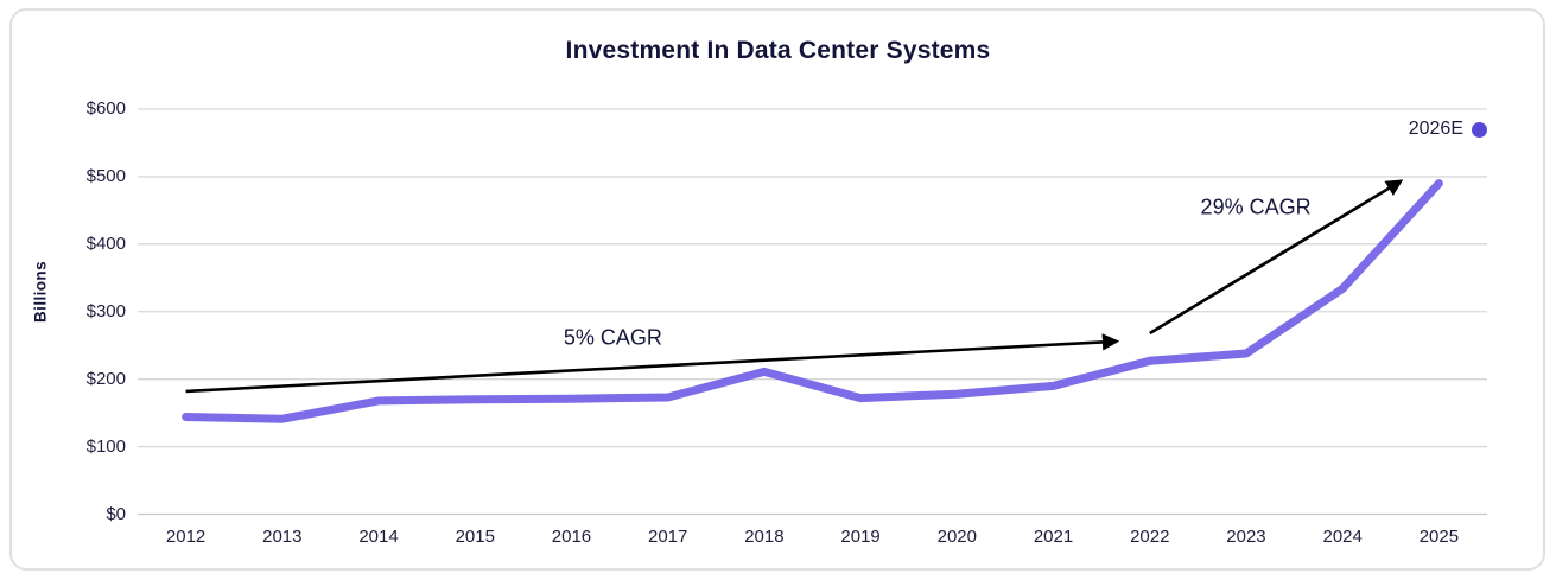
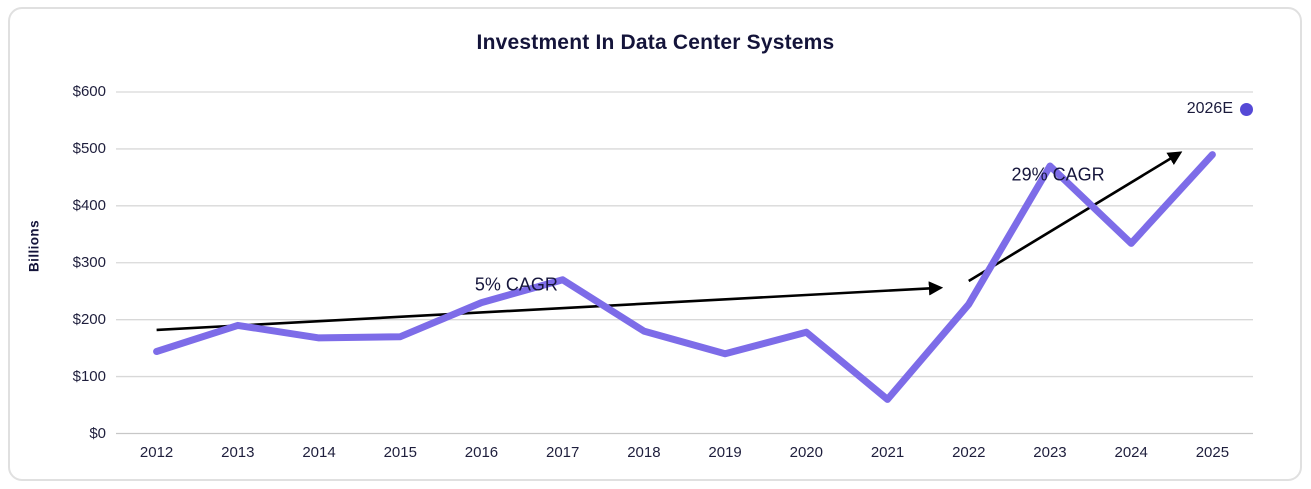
2013: $140 -> $190
2016: $170 -> $230
2017: $170 -> $270
2018: $210 -> $180
2019: $170 -> $140
2021: $190 -> $60
2023: $240 -> $470
